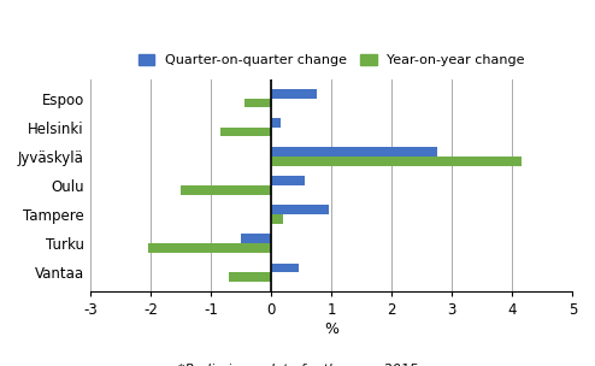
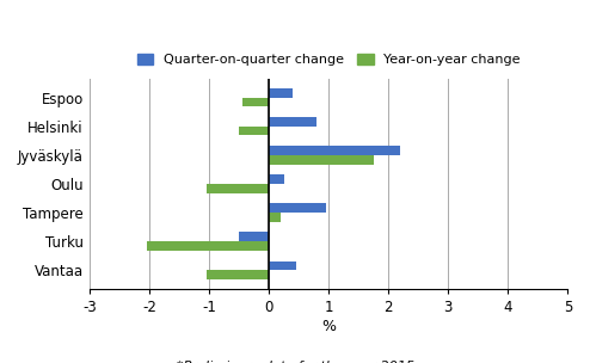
Quarter-on-quarter change/Espoo: 0.75 -> 0.40
Quarter-on-quarter change/Helsinki: 0.15 -> 0.80
Year-on-year change/Helsinki: -0.85 -> -0.50
Quarter-on-quarter change/Jyväskylä: 2.75 -> 2.20
Year-on-year change/Jyväskylä: 4.15 -> 1.75
Quarter-on-quarter change/Oulu: 0.55 -> 0.25
Year-on-year change/Oulu: -1.50 -> -1.05
Year-on-year change/Vantaa: -0.70 -> -1.05
